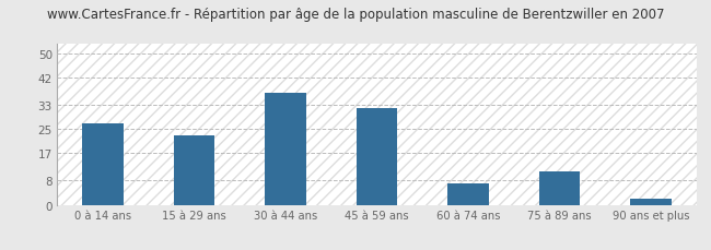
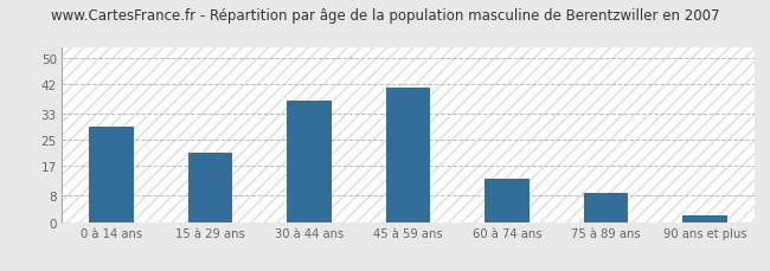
0 à 14 ans: 27 -> 29
15 à 29 ans: 23 -> 21
45 à 59 ans: 32 -> 41
60 à 74 ans: 7 -> 13
75 à 89 ans: 11 -> 9
